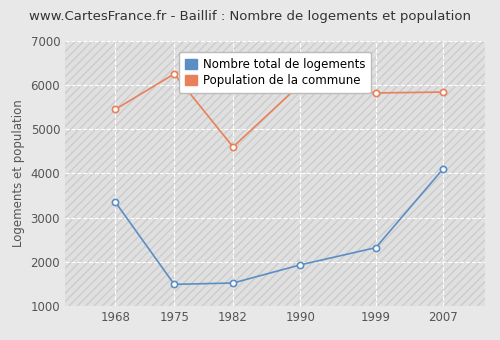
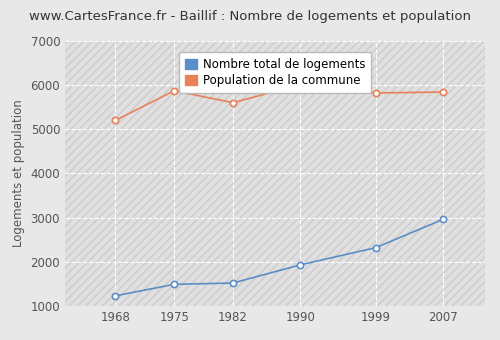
Nombre total de logements/1968: 3350 -> 1230
Population de la commune/1968: 5450 -> 5200
Population de la commune/1975: 6250 -> 5870
Population de la commune/1982: 4600 -> 5600
Nombre total de logements/2007: 4100 -> 2960
